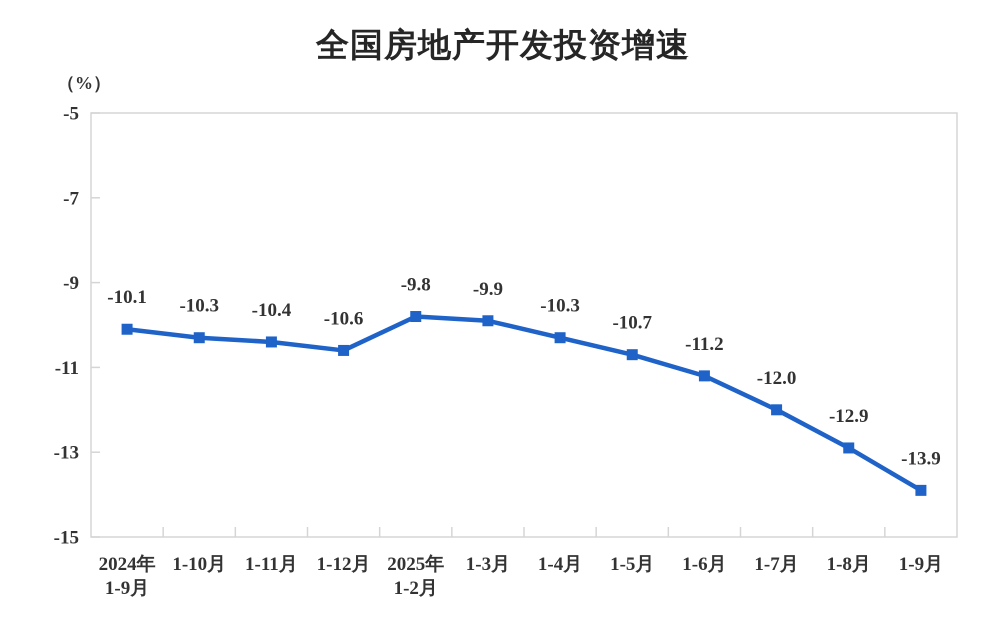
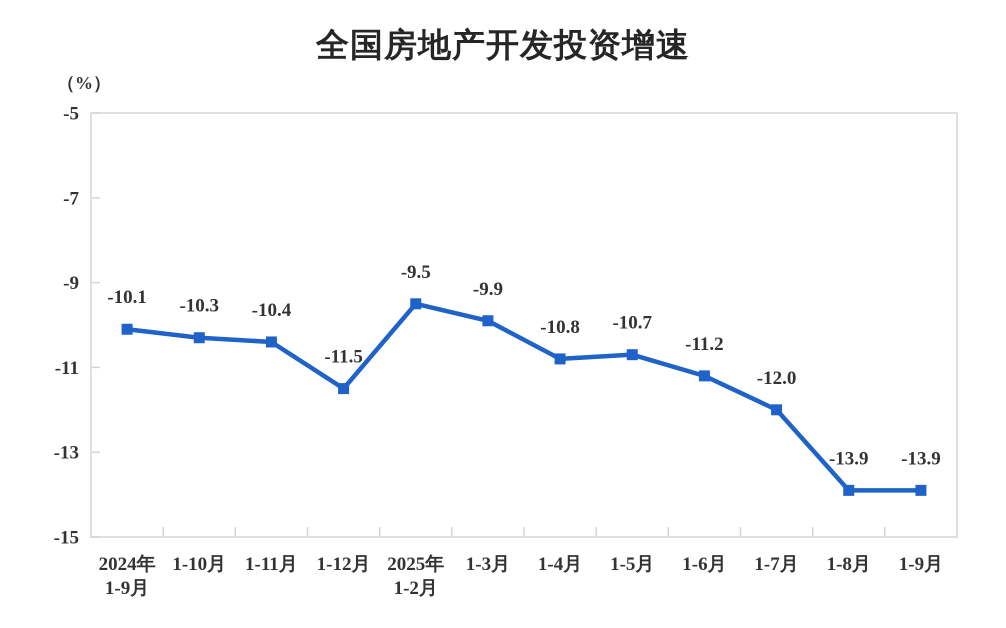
1-12月: -10.6 -> -11.5
2025年 1-2月: -9.8 -> -9.5
1-4月: -10.3 -> -10.8
1-8月: -12.9 -> -13.9
